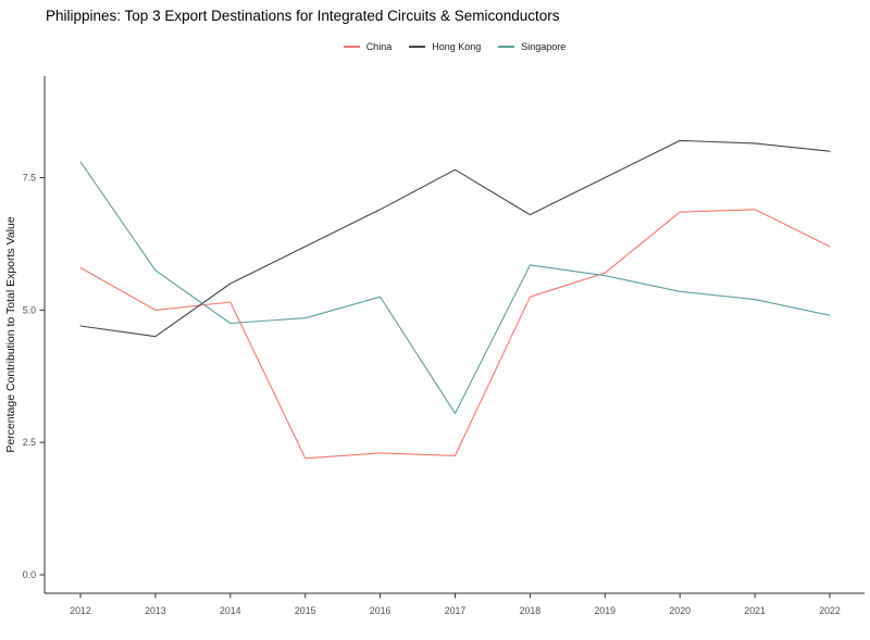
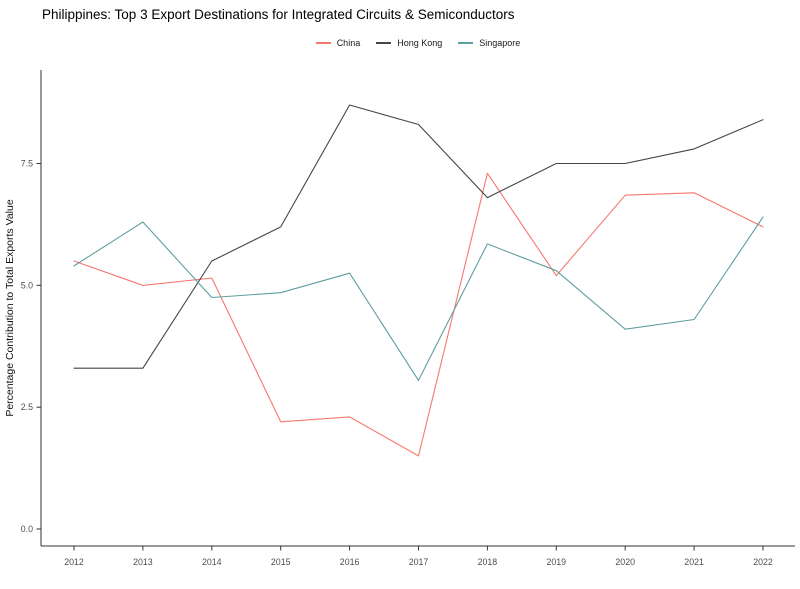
China/2012: 5.8 -> 5.5
Hong Kong/2012: 4.7 -> 3.3
Singapore/2012: 7.8 -> 5.4
Hong Kong/2013: 4.5 -> 3.3
Singapore/2013: 5.8 -> 6.3
Hong Kong/2016: 6.9 -> 8.7
China/2017: 2.2 -> 1.5
Hong Kong/2017: 7.7 -> 8.3
China/2018: 5.2 -> 7.3
China/2019: 5.7 -> 5.2
Singapore/2019: 5.7 -> 5.3
Hong Kong/2020: 8.2 -> 7.5
Singapore/2020: 5.3 -> 4.1
Hong Kong/2021: 8.2 -> 7.8
Singapore/2021: 5.2 -> 4.3
Hong Kong/2022: 8.0 -> 8.4
Singapore/2022: 4.9 -> 6.4
